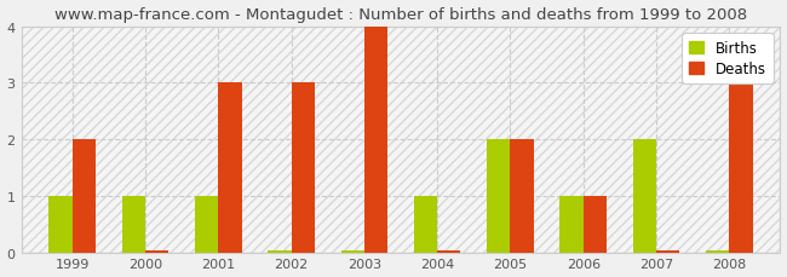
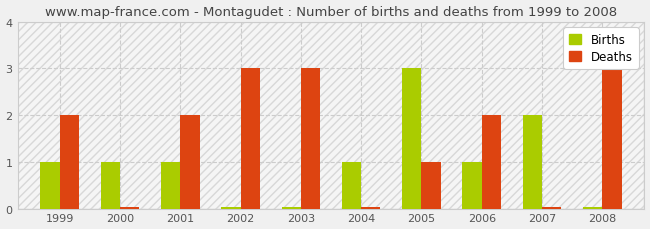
Deaths/2001: 3 -> 2
Deaths/2003: 4 -> 3
Births/2005: 2 -> 3
Deaths/2005: 2 -> 1
Deaths/2006: 1 -> 2
